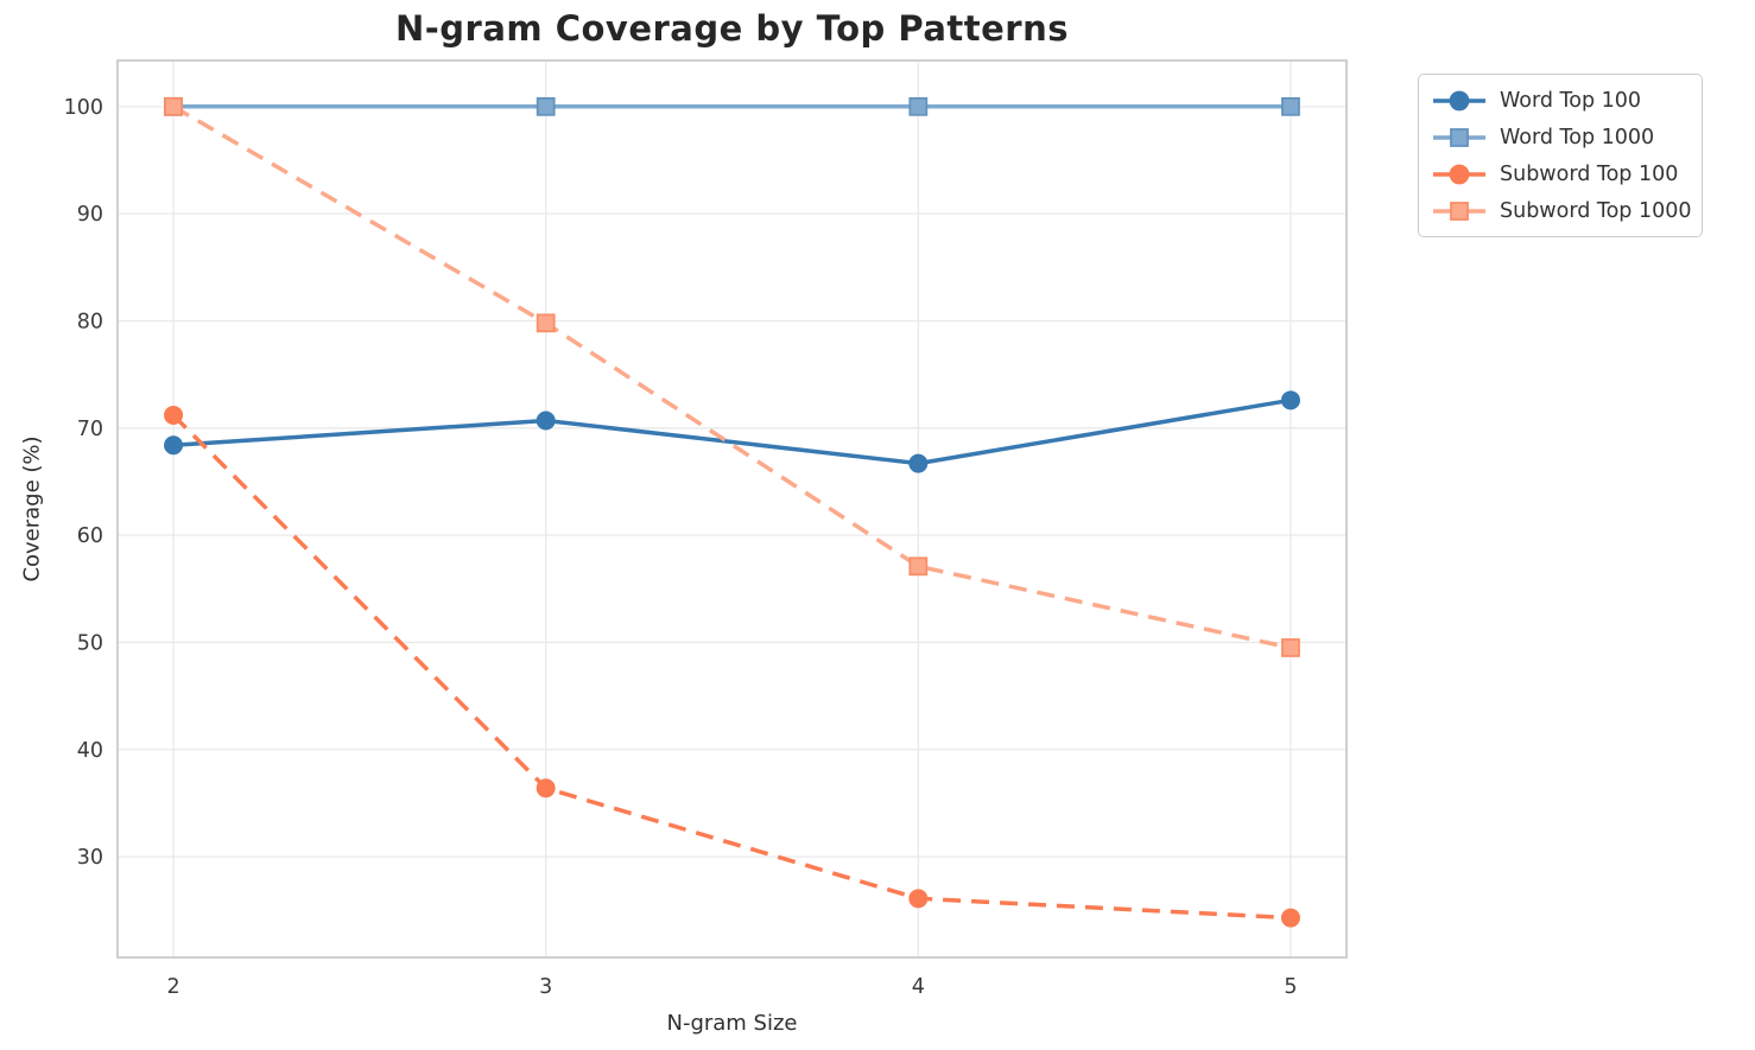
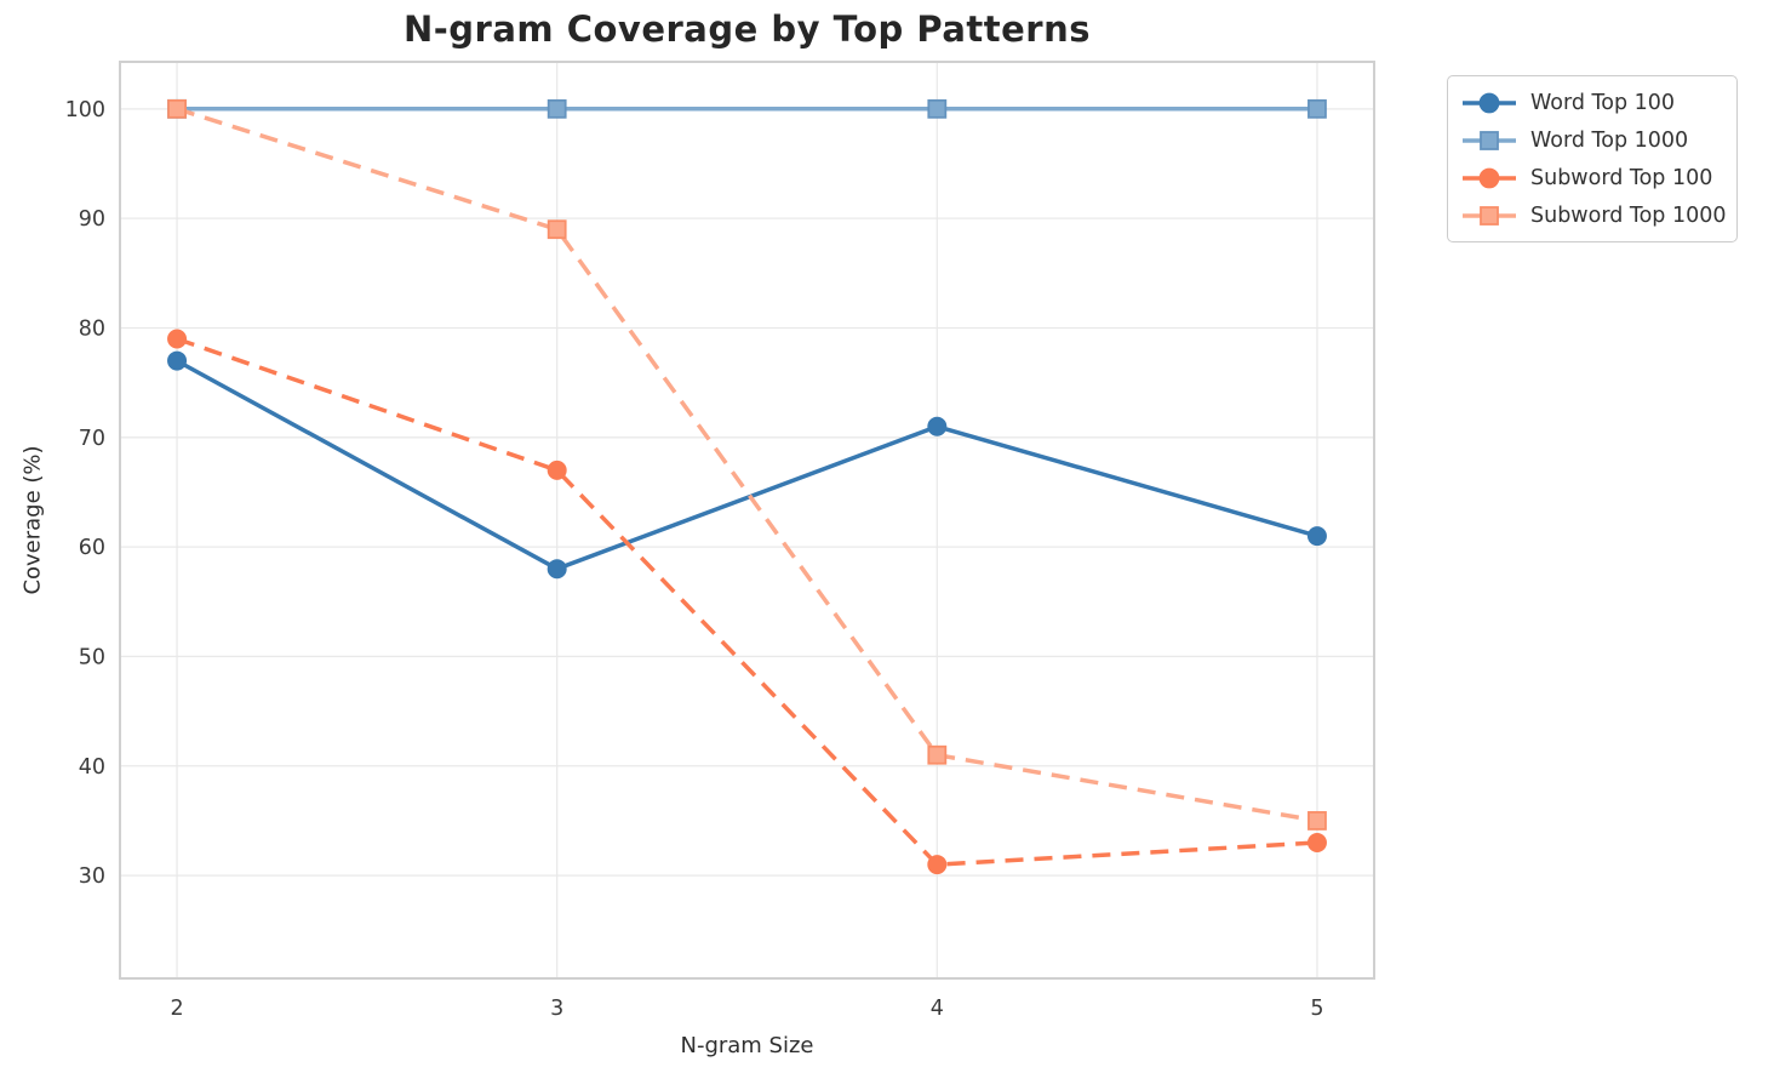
Word Top 100/2: 68 -> 77
Subword Top 100/2: 71 -> 79
Word Top 100/3: 71 -> 58
Subword Top 100/3: 36 -> 67
Subword Top 1000/3: 80 -> 89
Word Top 100/4: 67 -> 71
Subword Top 100/4: 26 -> 31
Subword Top 1000/4: 57 -> 41
Word Top 100/5: 73 -> 61
Subword Top 100/5: 24 -> 33
Subword Top 1000/5: 50 -> 35
